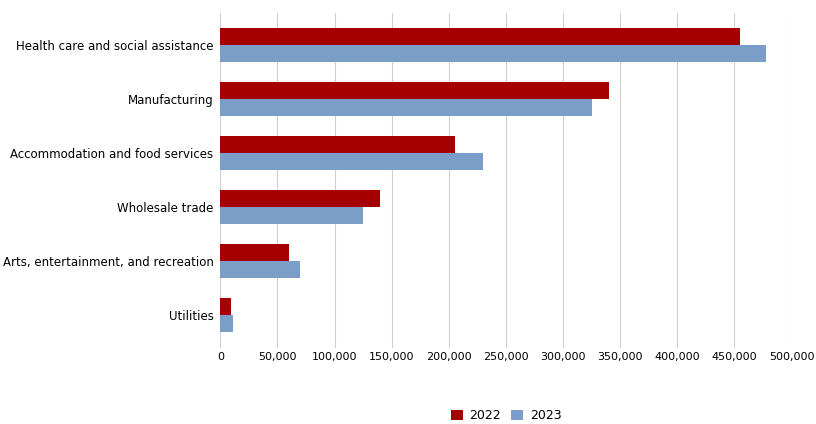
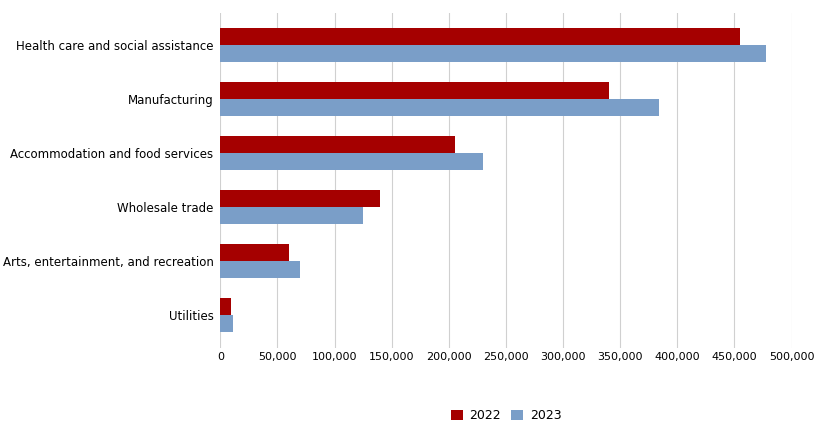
2023/Manufacturing: 325,000 -> 384,000
